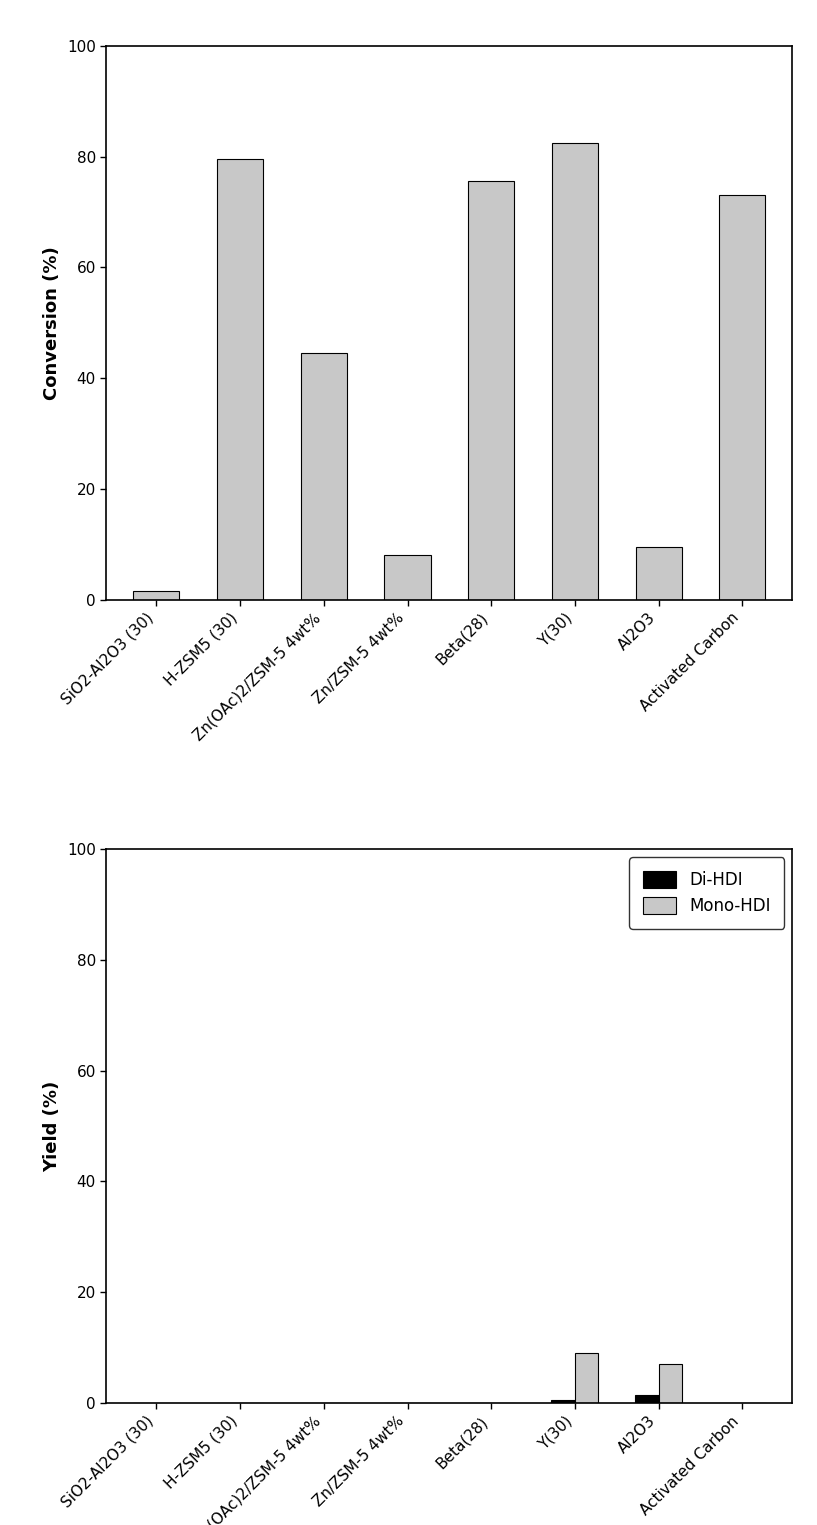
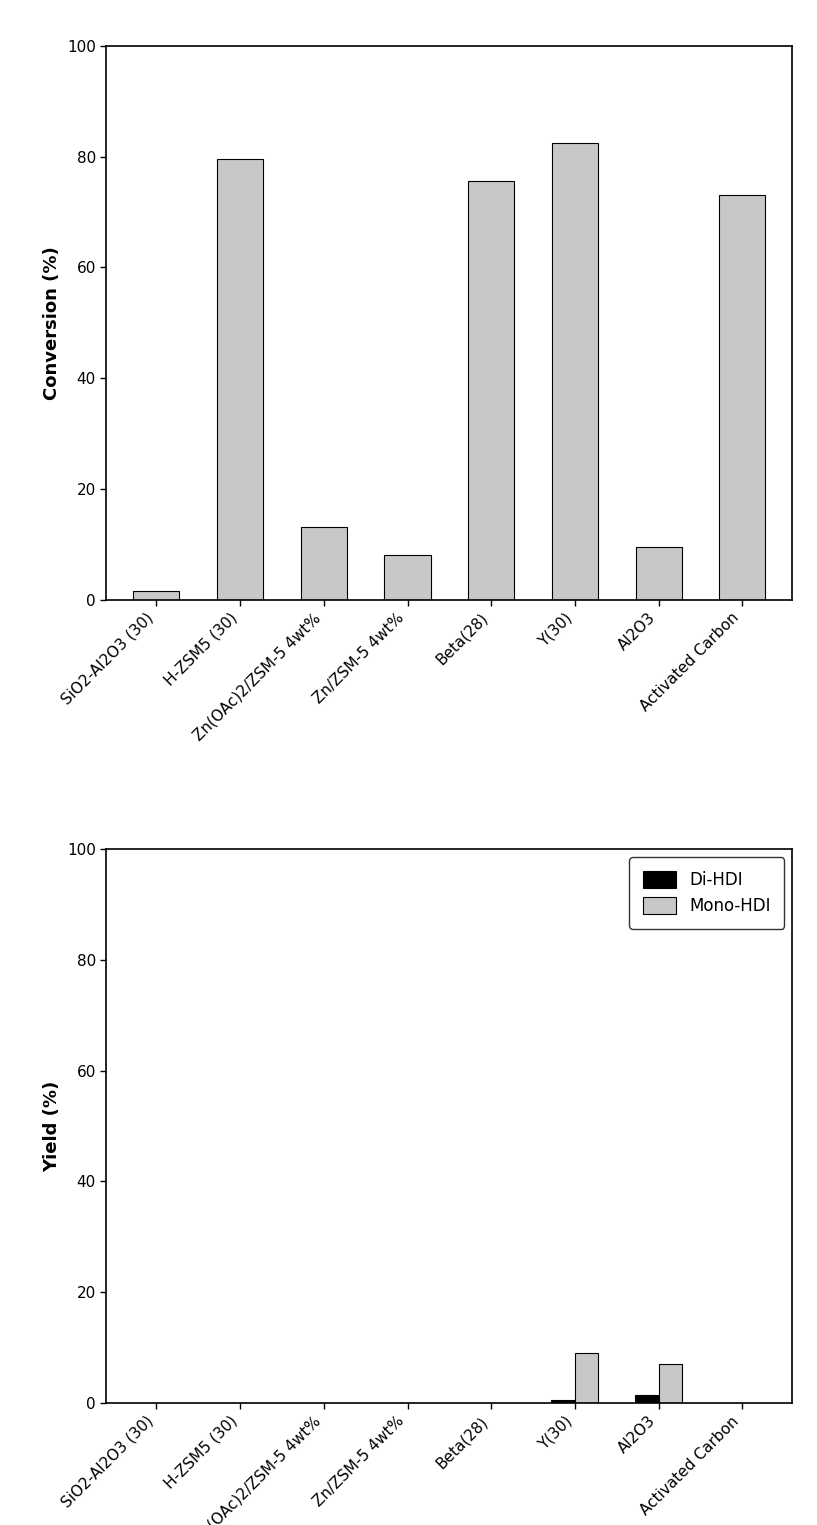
Zn(OAc)2/ZSM-5 4wt%: 44.5 -> 13.2
